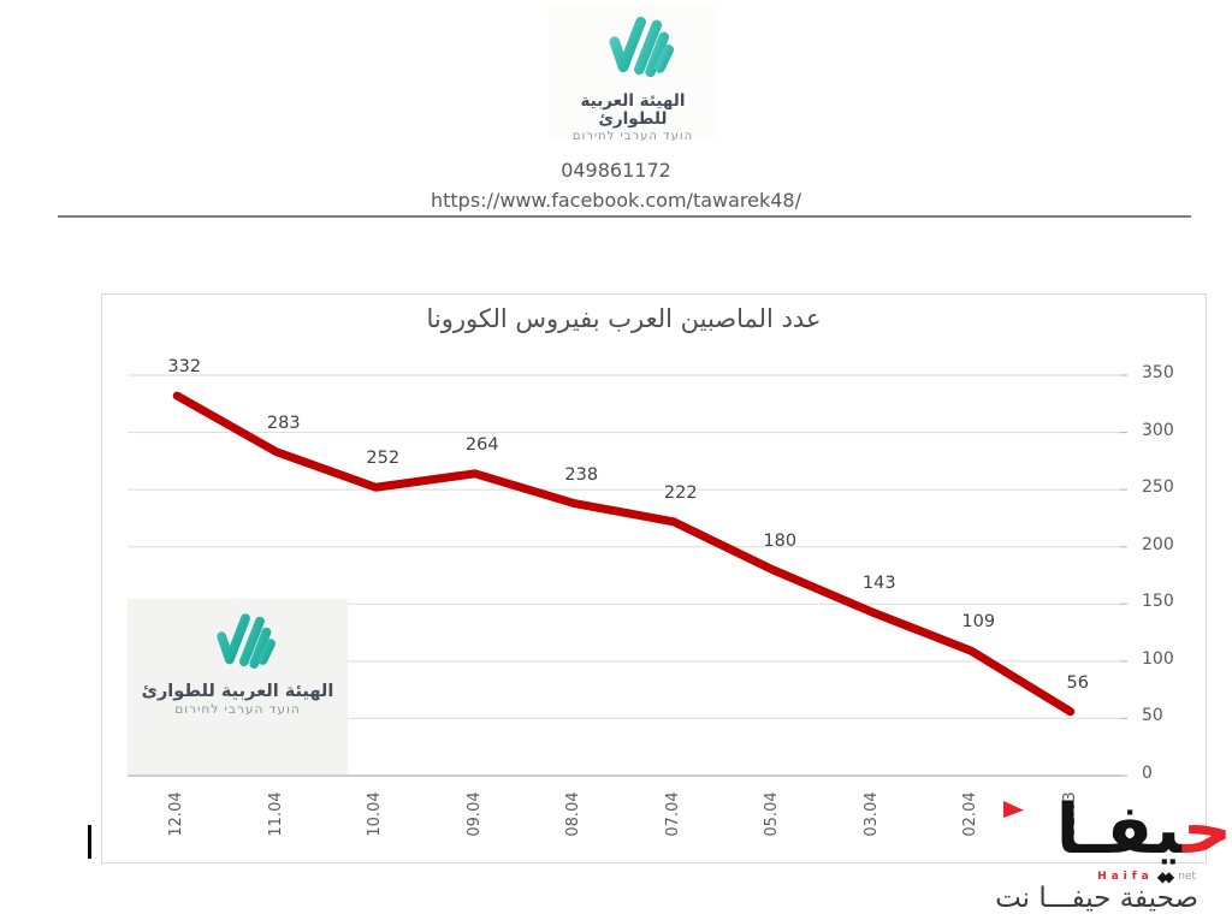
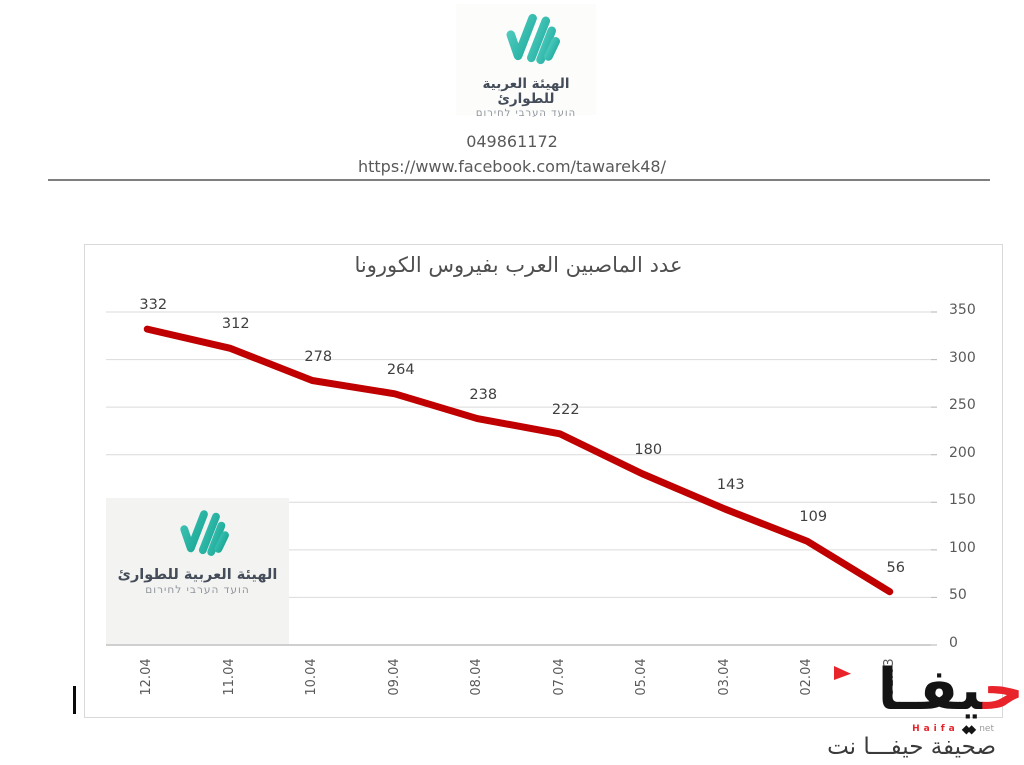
11.04: 283 -> 312
10.04: 252 -> 278
